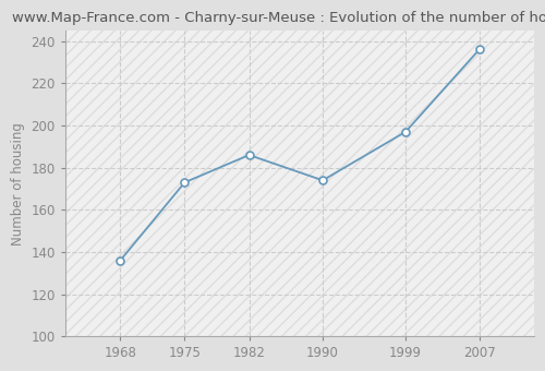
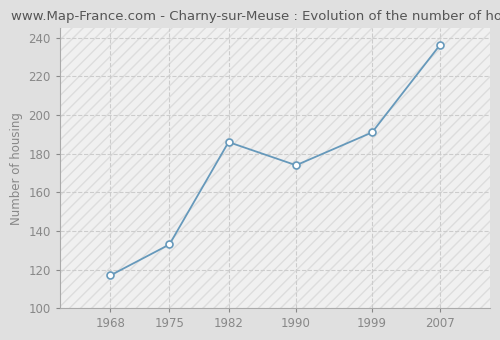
1968: 136 -> 117
1975: 173 -> 133
1999: 197 -> 191
